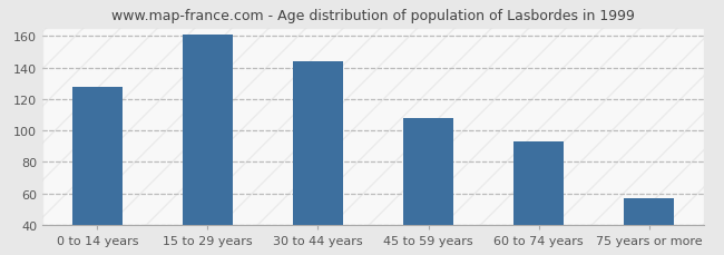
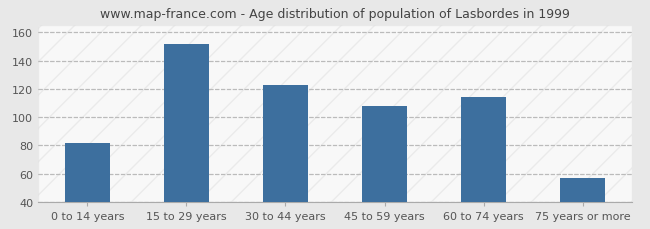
0 to 14 years: 128 -> 82
15 to 29 years: 161 -> 152
30 to 44 years: 144 -> 123
60 to 74 years: 93 -> 114
